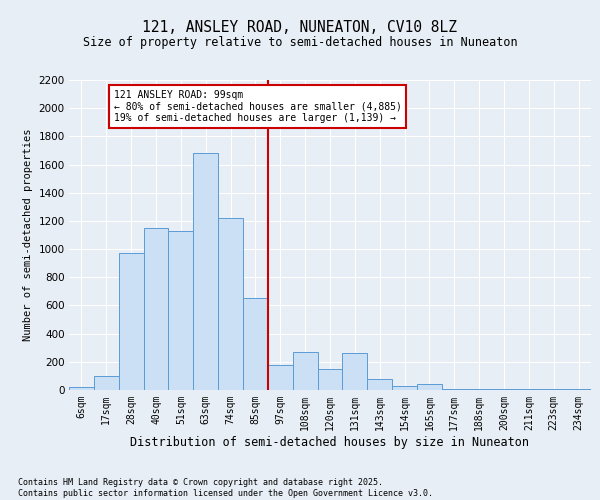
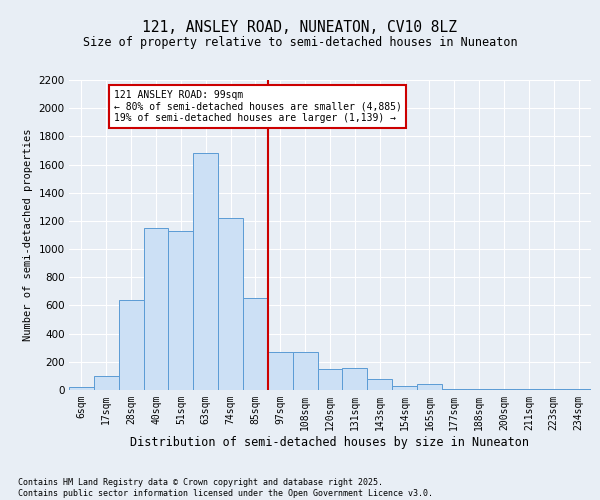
28sqm: 970 -> 640
97sqm: 180 -> 270
131sqm: 260 -> 160
